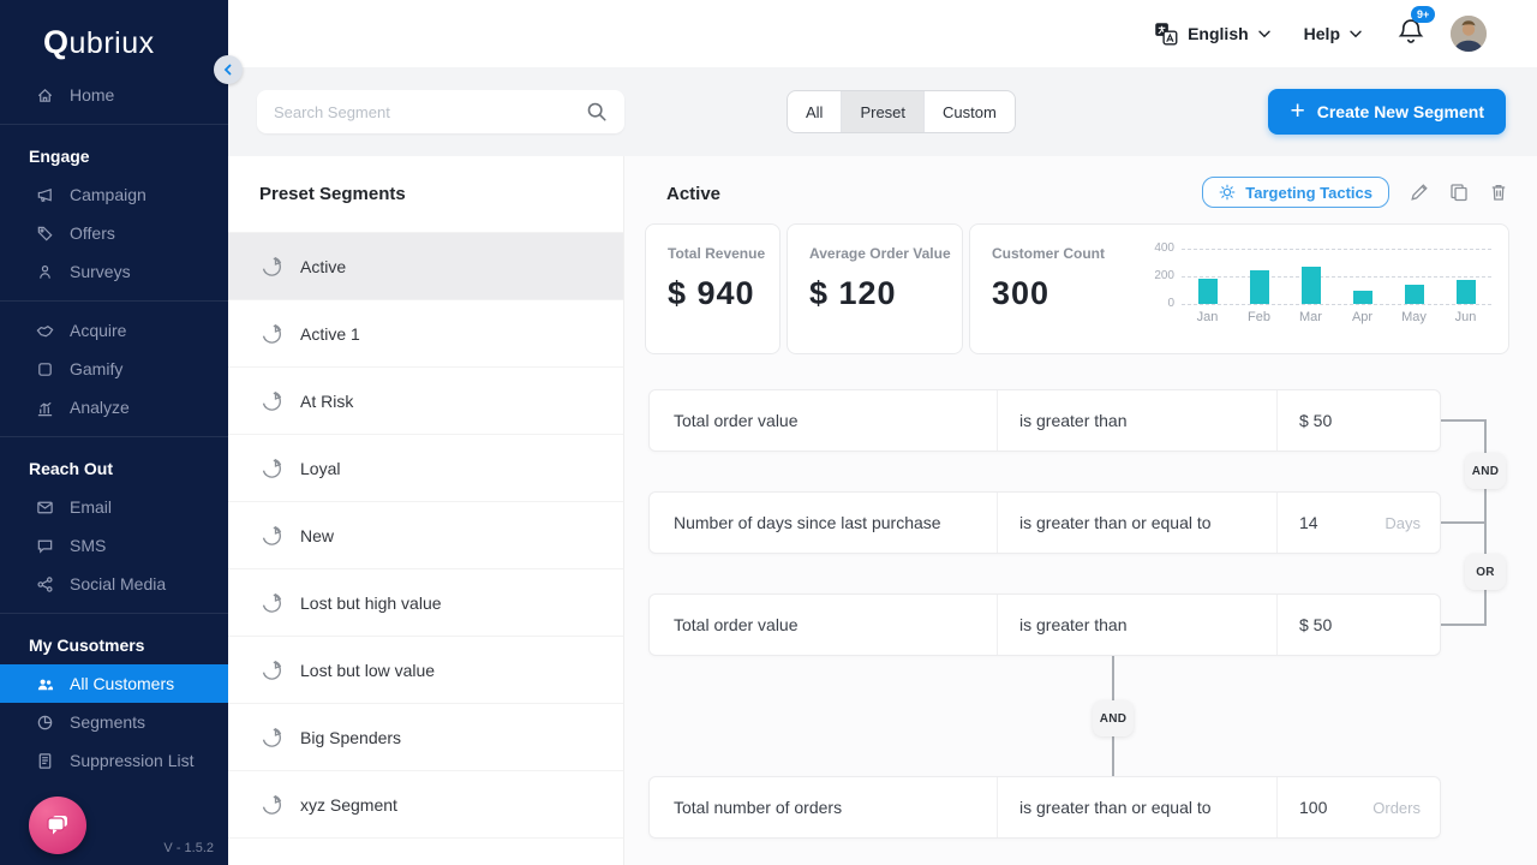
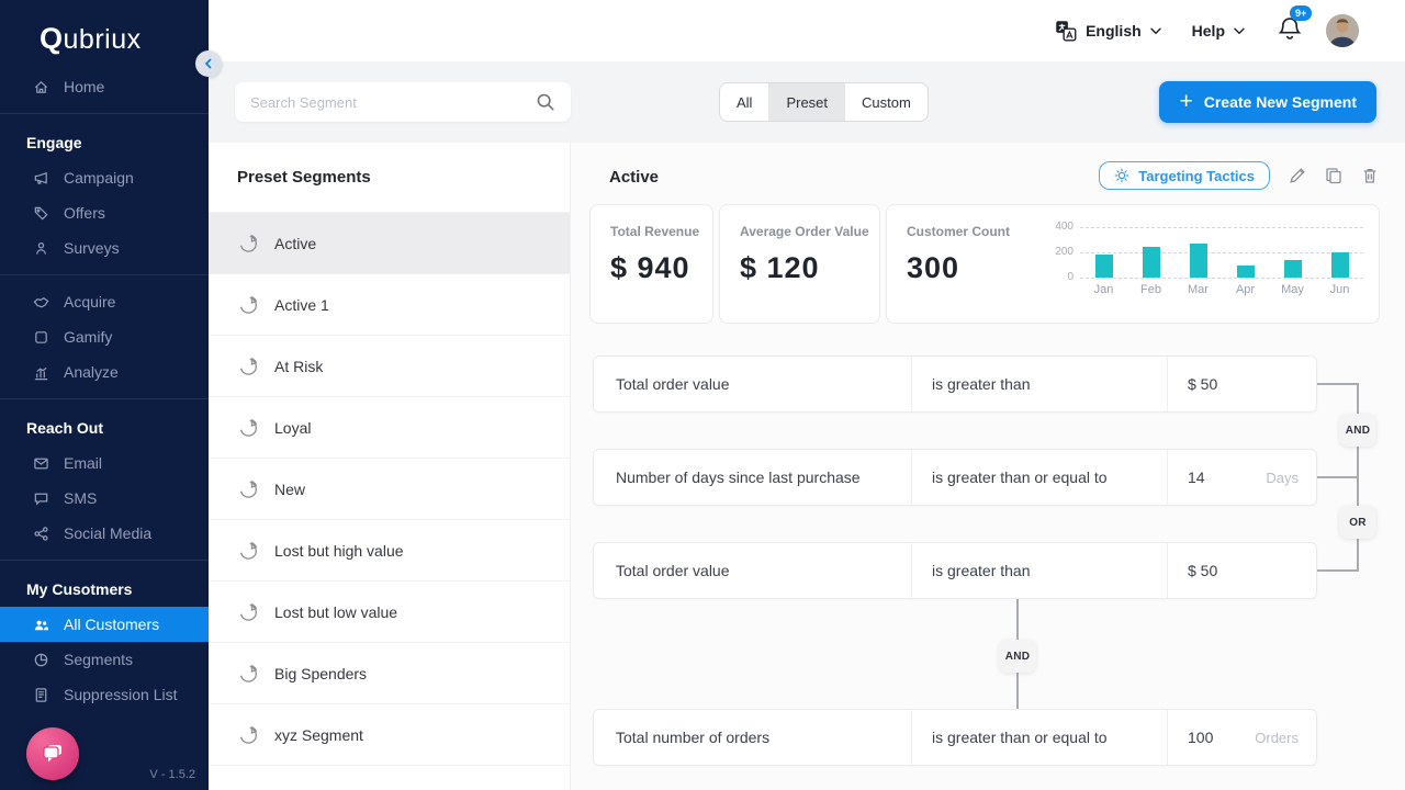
Jun: 170 -> 200
